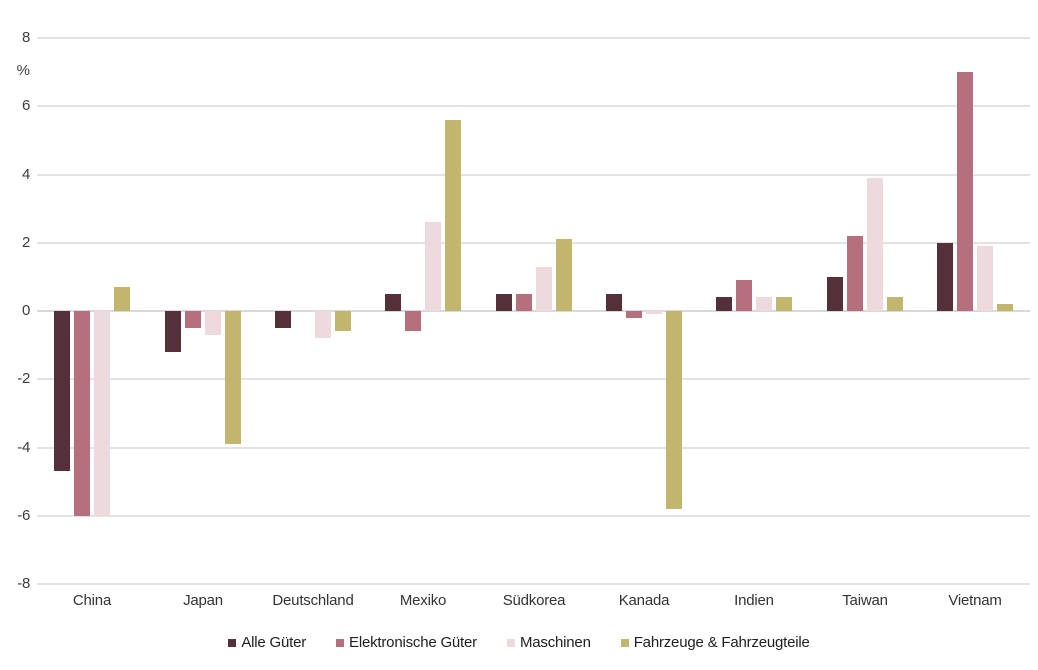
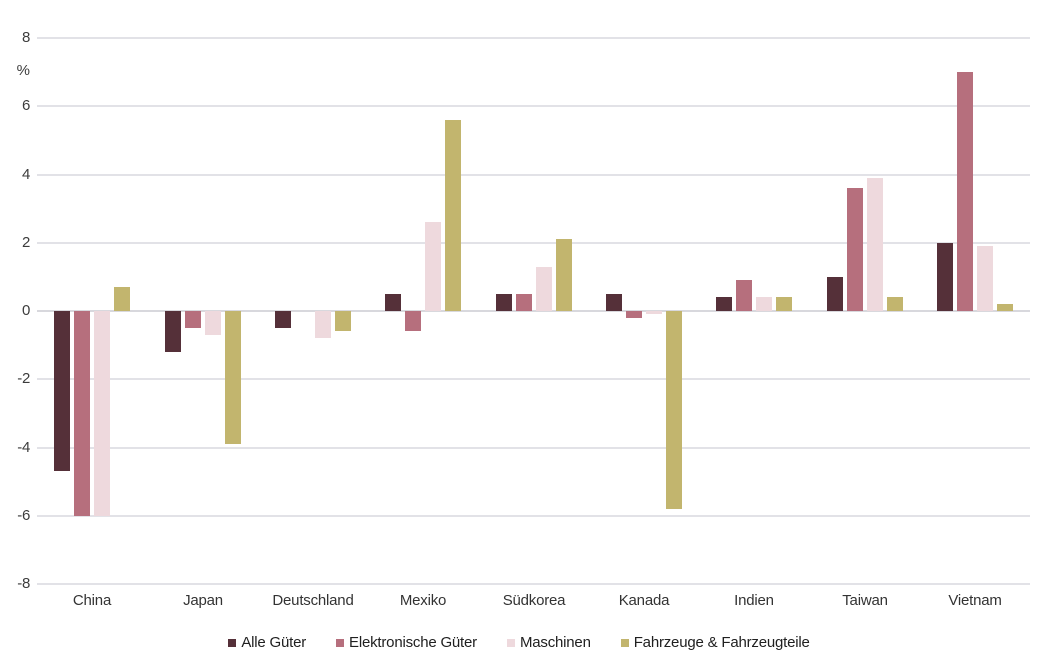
Elektronische Güter/Taiwan: 2.2 -> 3.6
